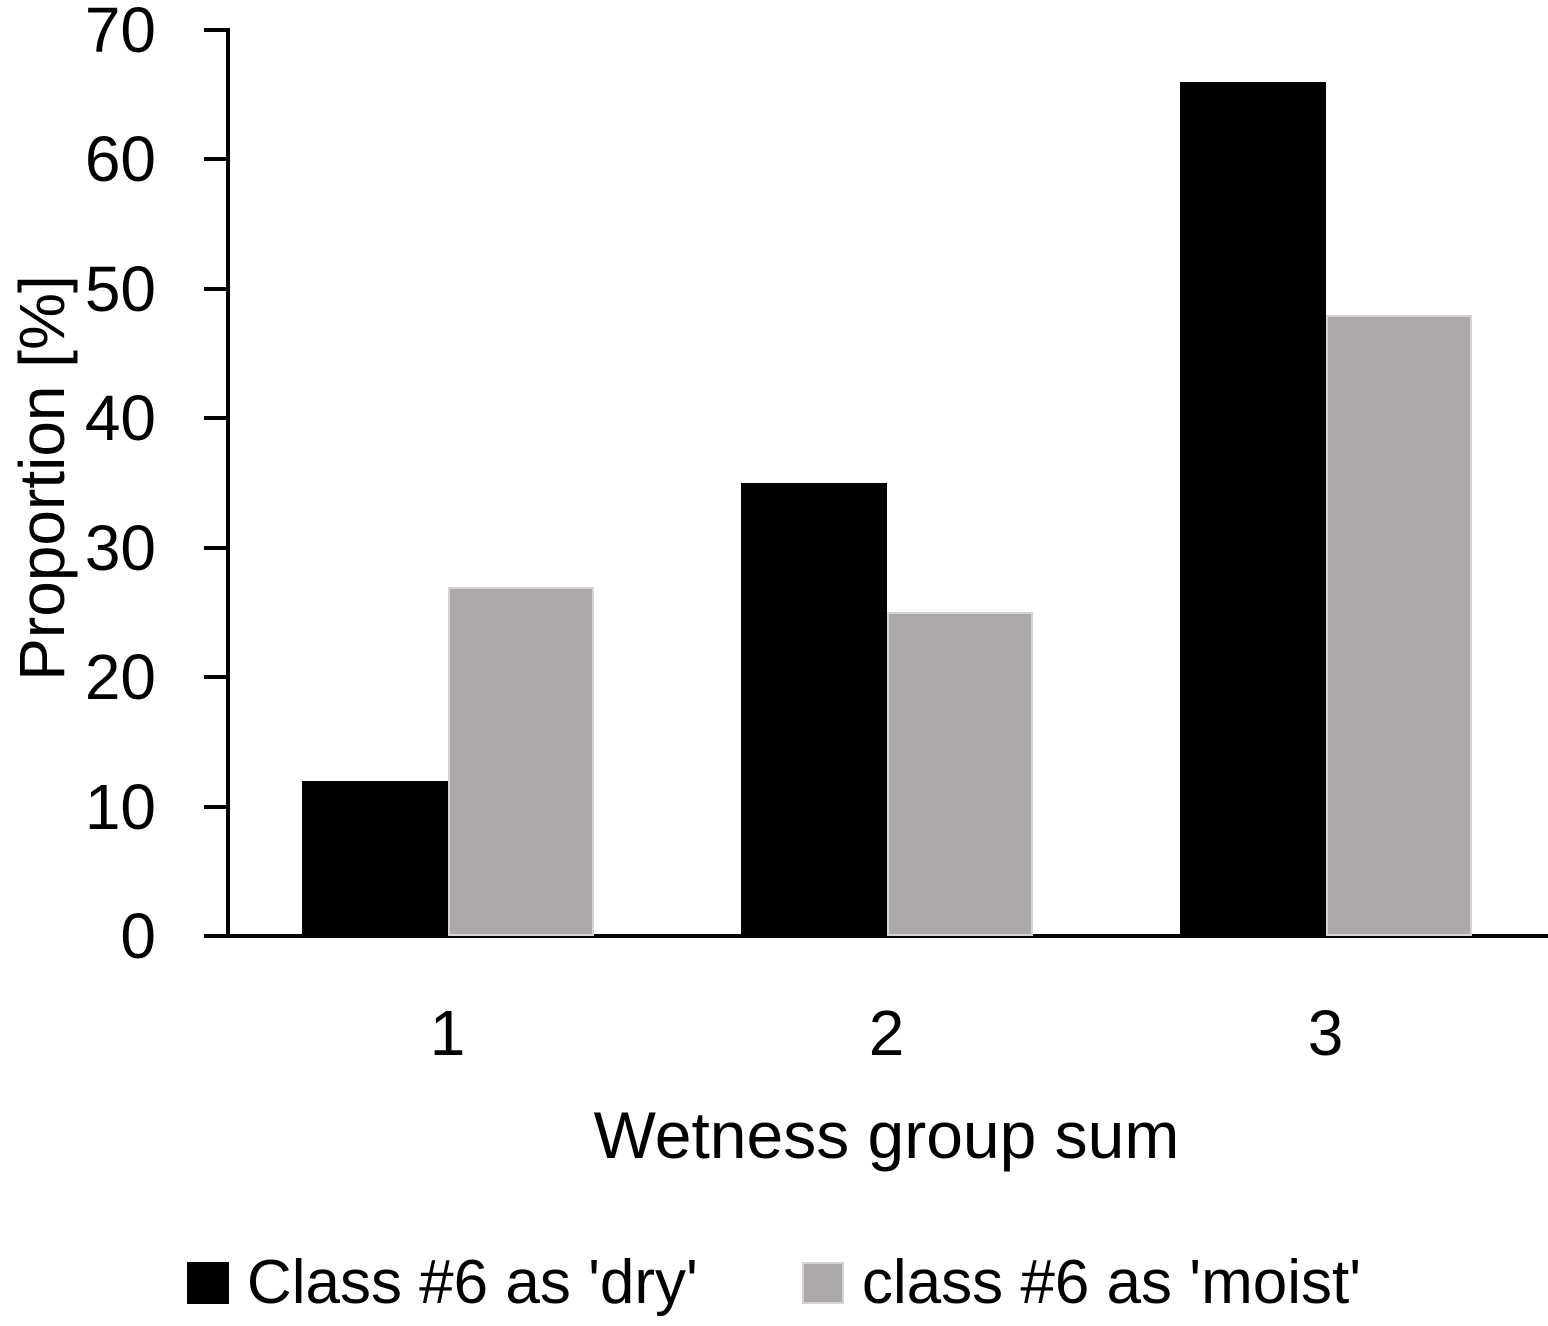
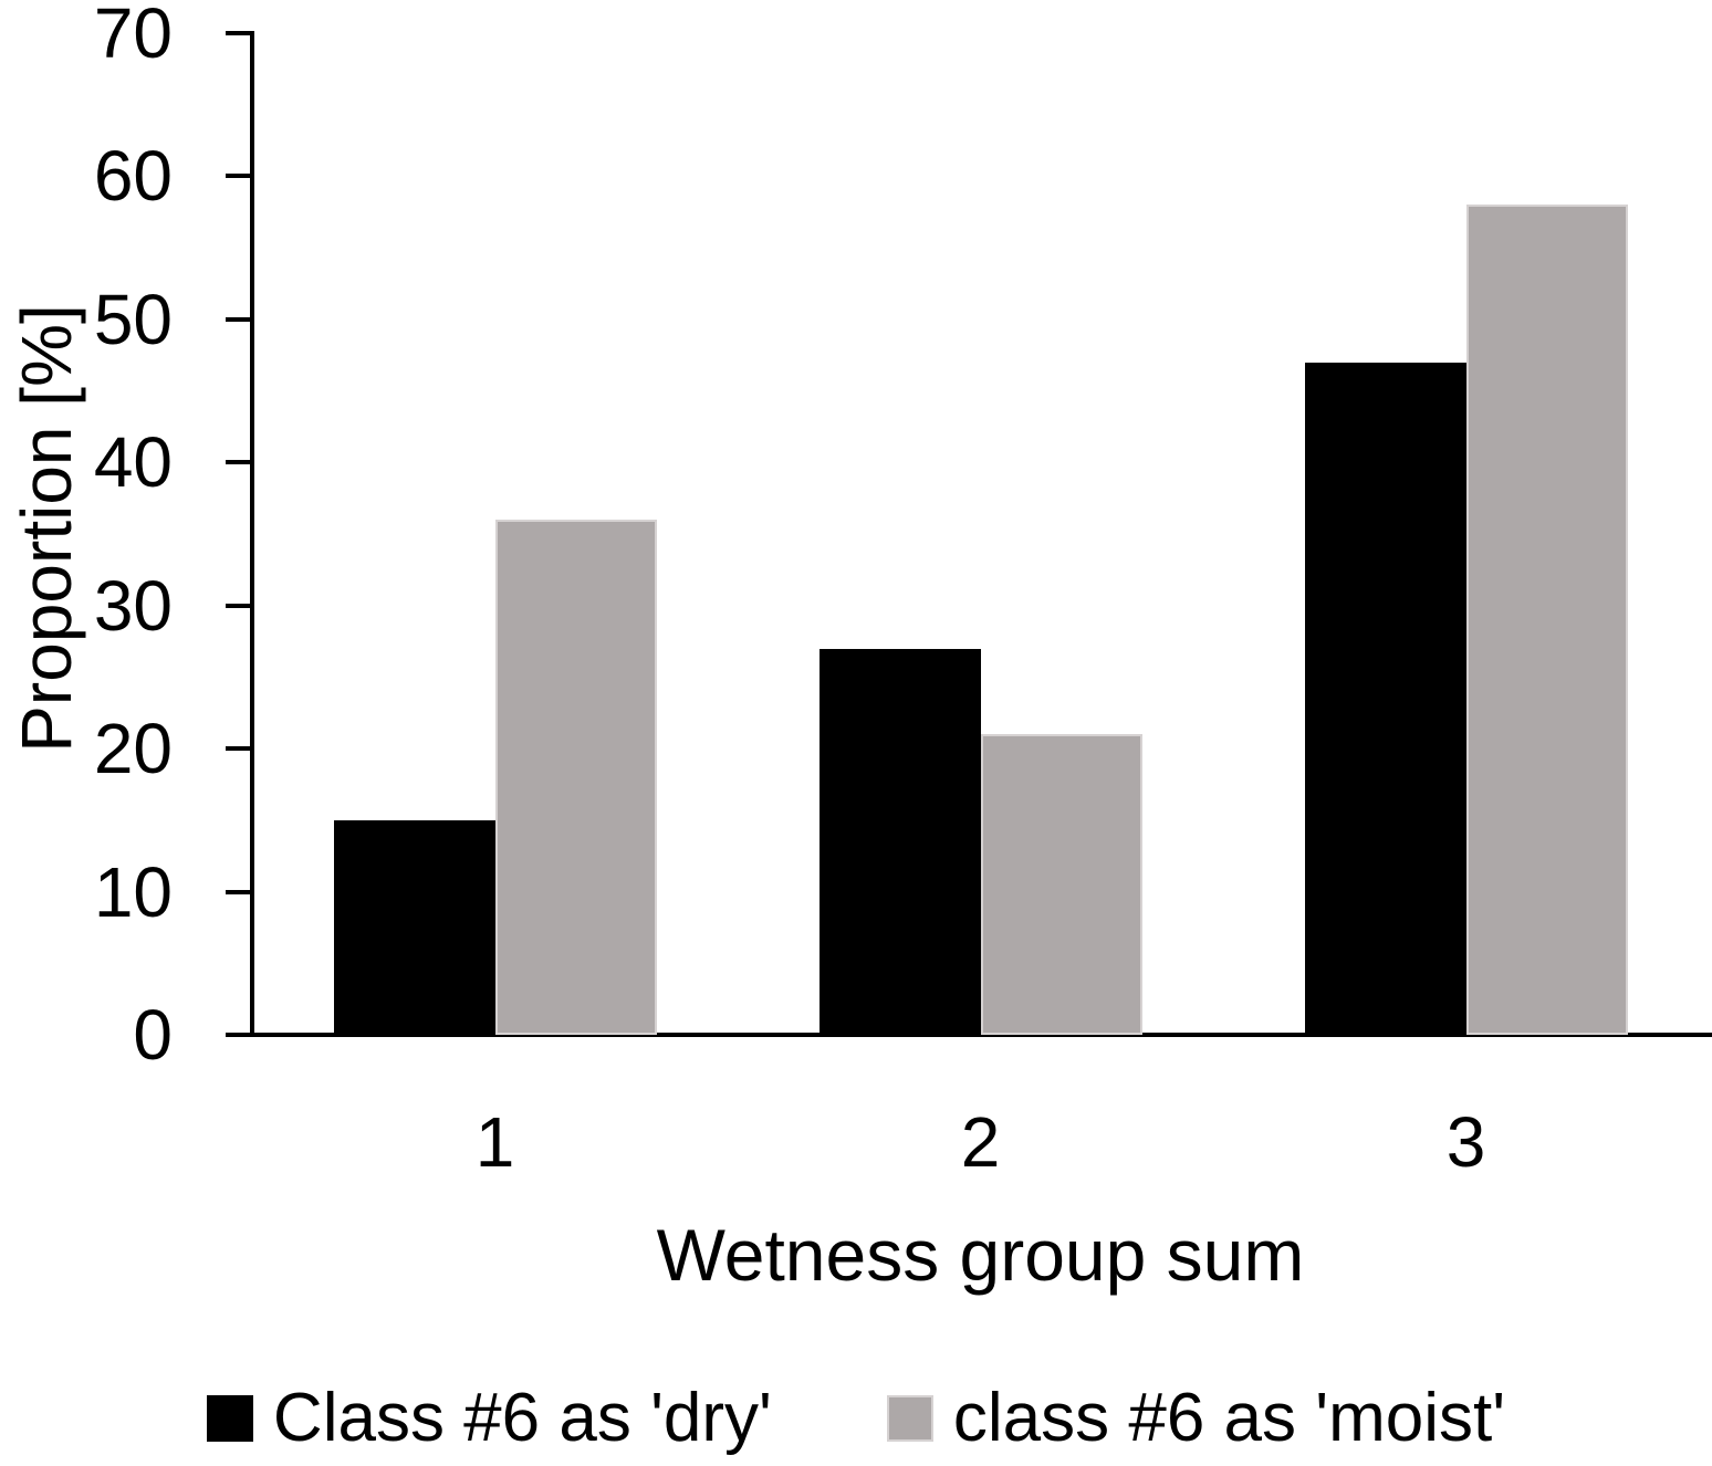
Class #6 as 'dry'/1: 12 -> 15
class #6 as 'moist'/1: 27 -> 36
Class #6 as 'dry'/2: 35 -> 27
class #6 as 'moist'/2: 25 -> 21
Class #6 as 'dry'/3: 66 -> 47
class #6 as 'moist'/3: 48 -> 58
